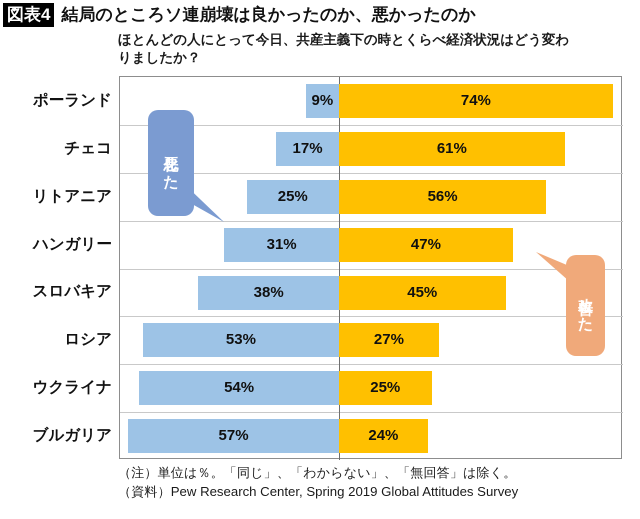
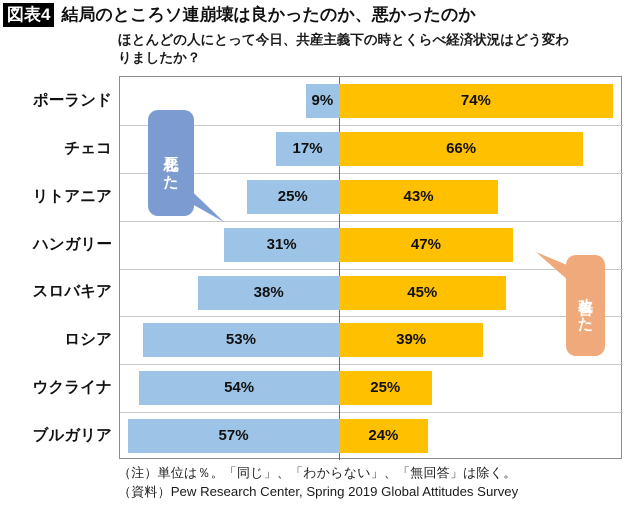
改善した/チェコ: 61% -> 66%
改善した/リトアニア: 56% -> 43%
改善した/ロシア: 27% -> 39%
